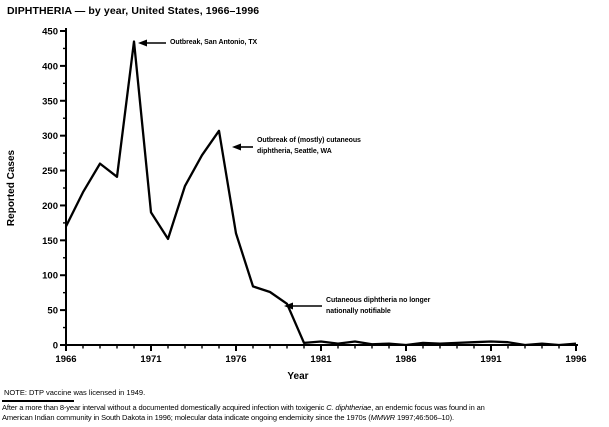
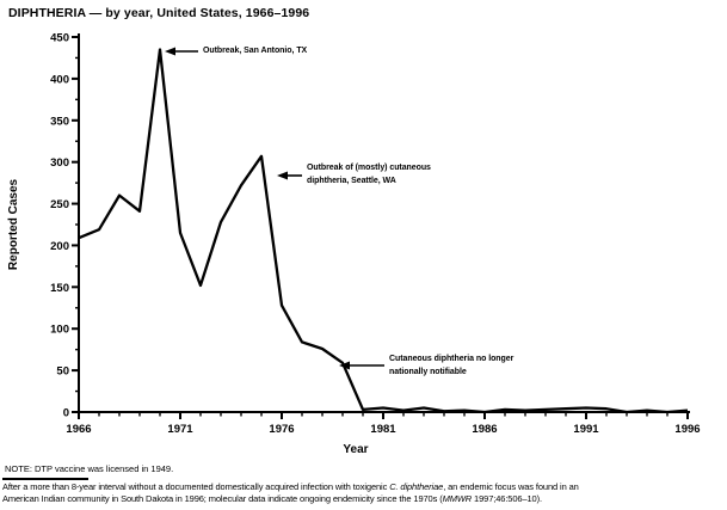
1966: 170 -> 210
1971: 190 -> 220
1976: 160 -> 130
